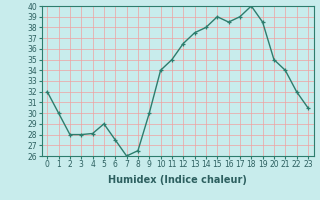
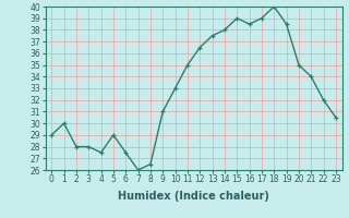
0: 32.0 -> 29.0
4: 28.1 -> 27.5
9: 30.0 -> 31.0
10: 34.0 -> 33.0
